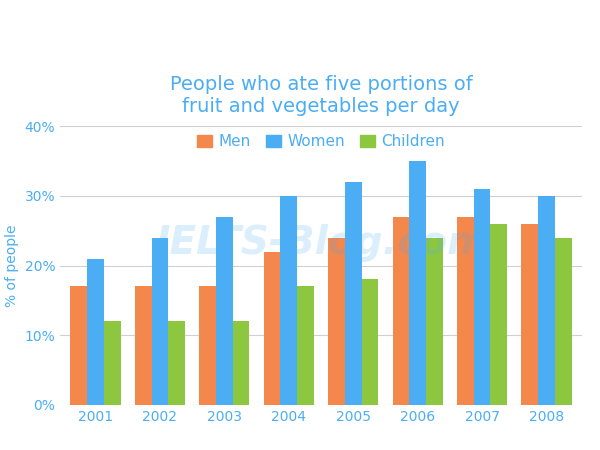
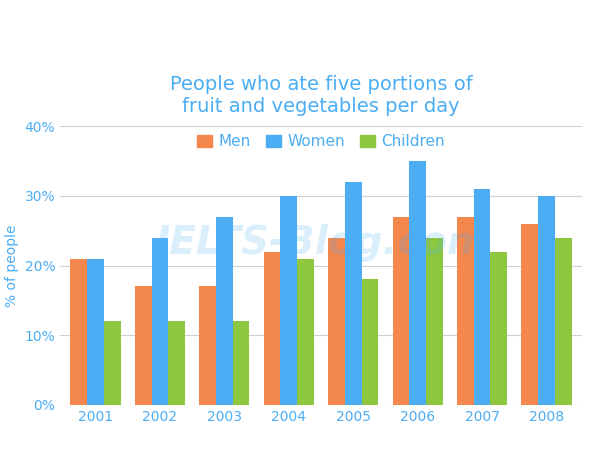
Men/2001: 17% -> 21%
Children/2004: 17% -> 21%
Children/2007: 26% -> 22%
